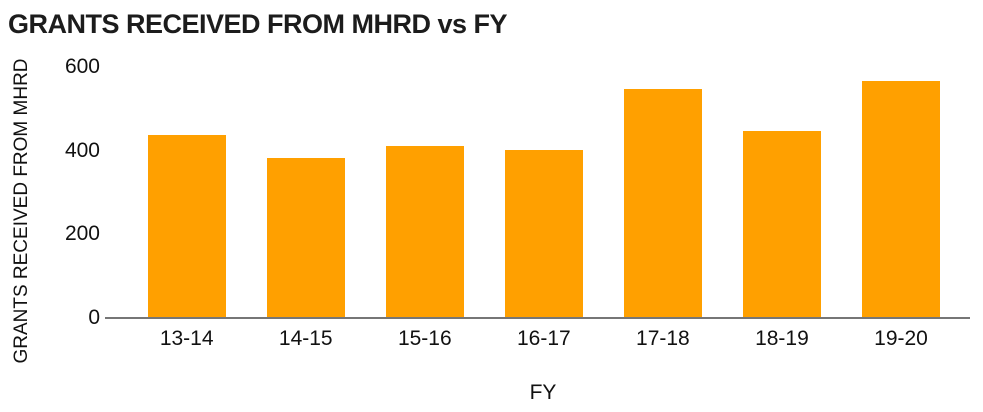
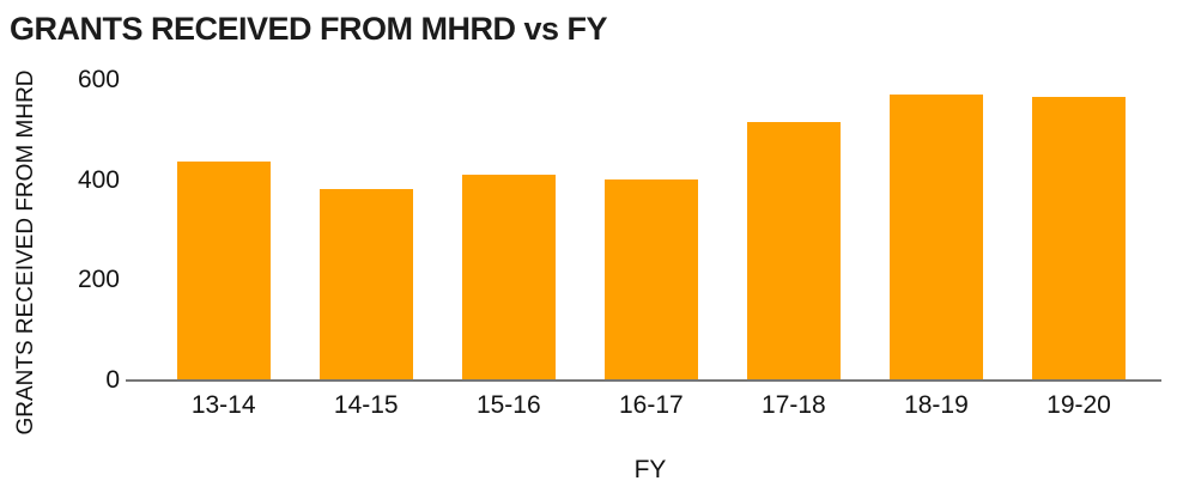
17-18: 550 -> 520
18-19: 450 -> 580
